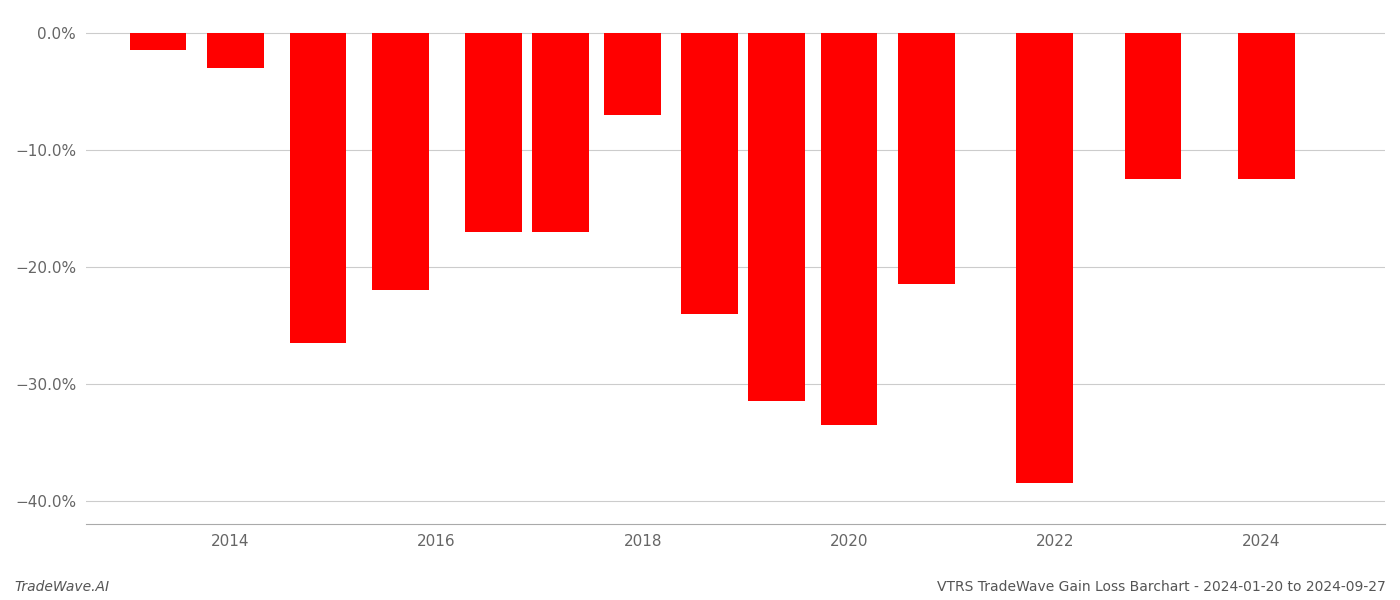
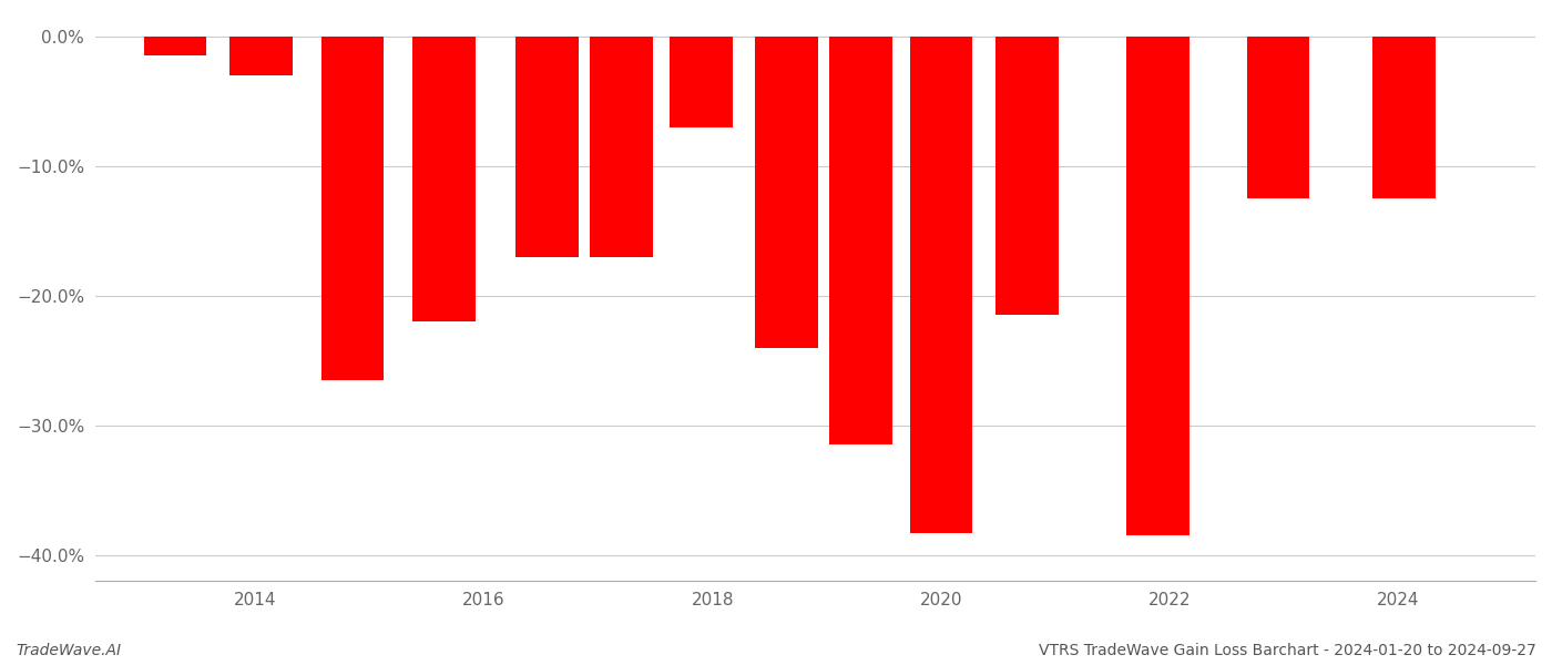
2020: -33.5% -> -38.3%
